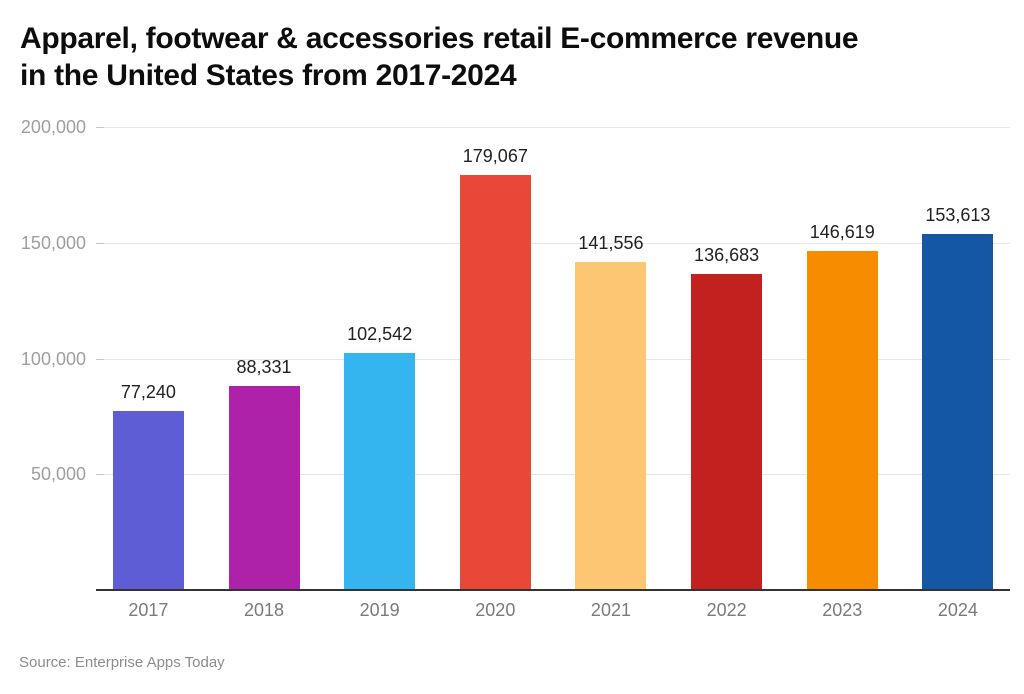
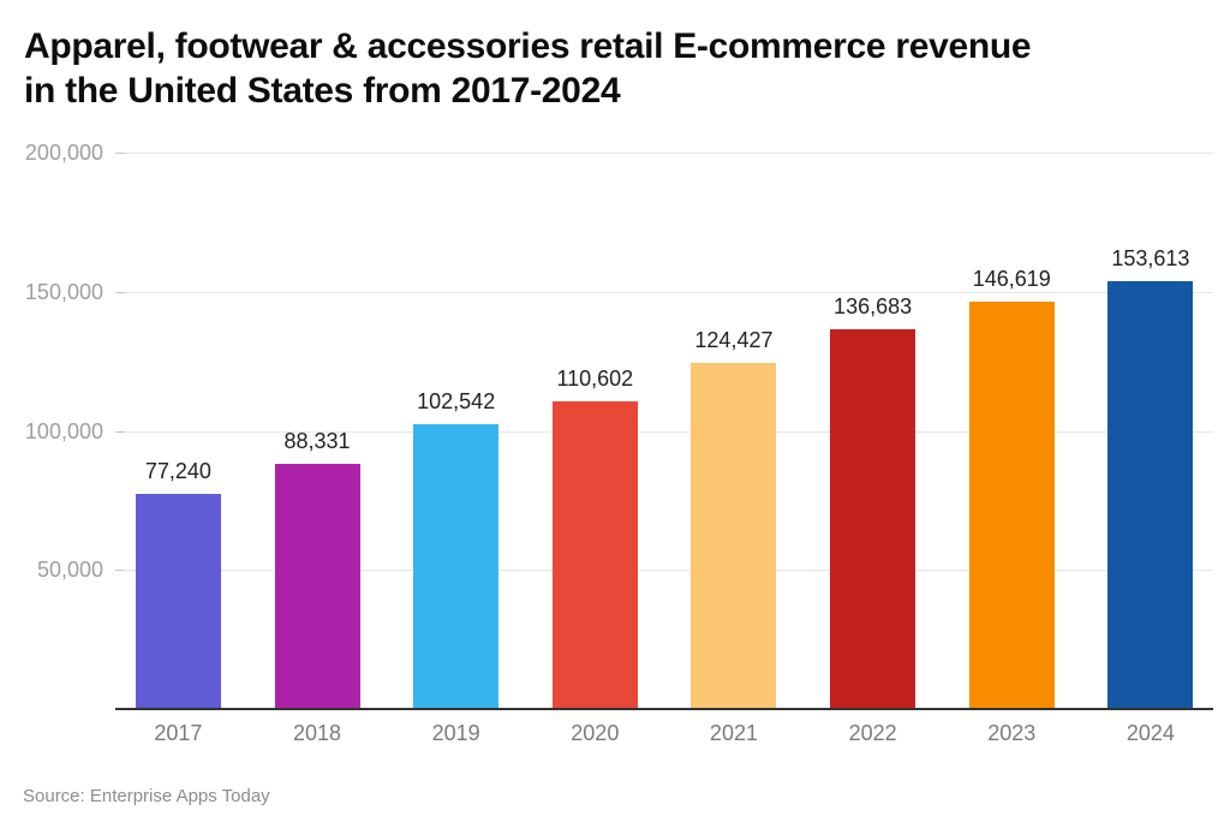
2020: 179,067 -> 110,602
2021: 141,556 -> 124,427
